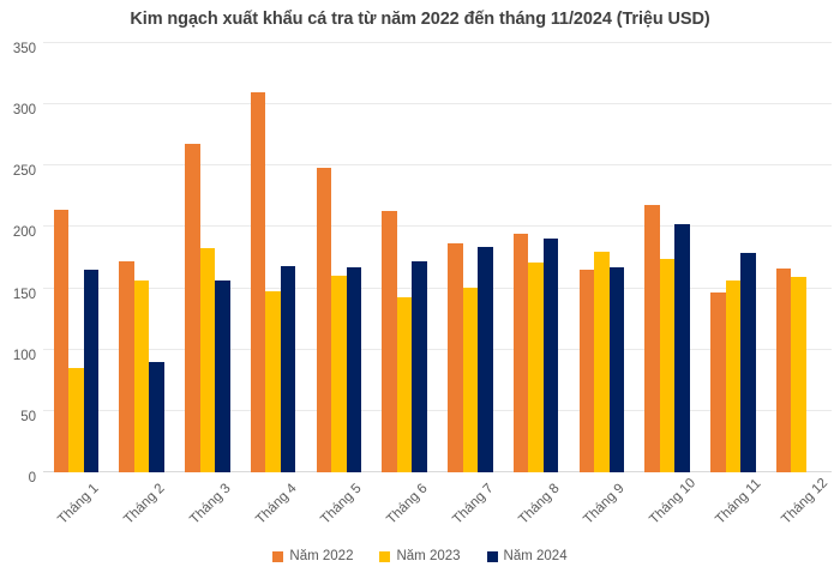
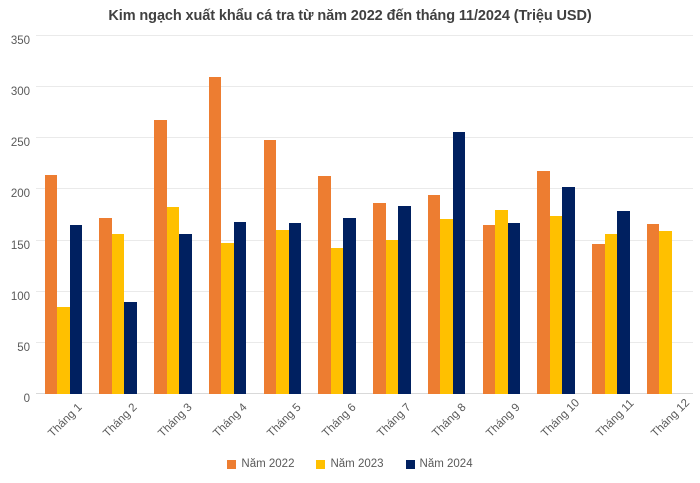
Năm 2024/Tháng 8: 191 -> 256
